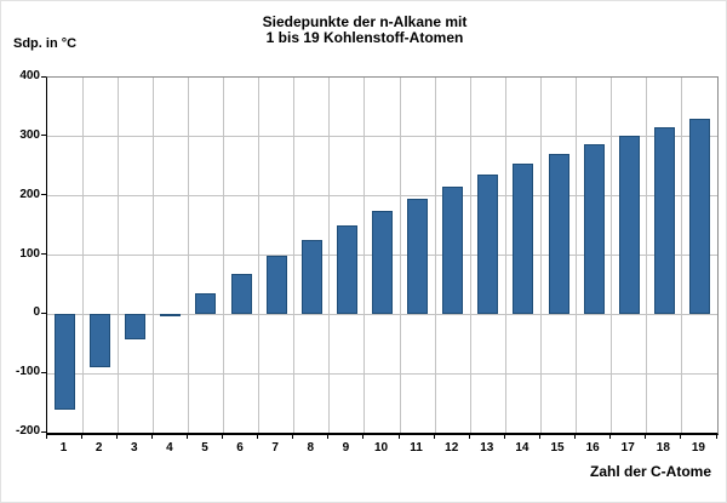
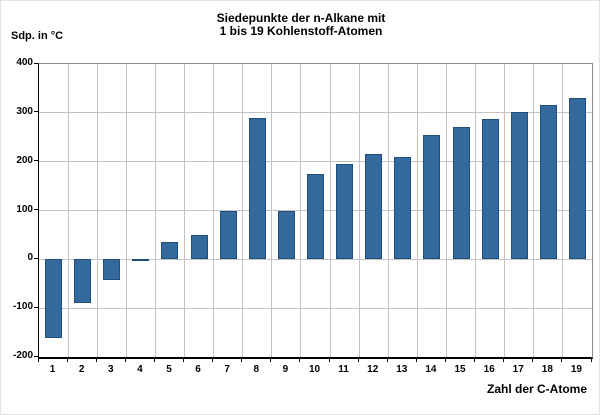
6: 70 -> 50
8: 130 -> 290
9: 150 -> 100
13: 240 -> 210
